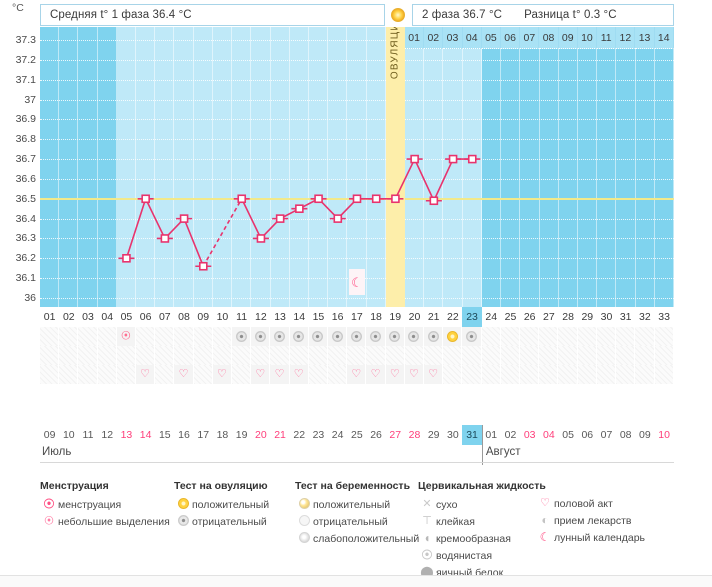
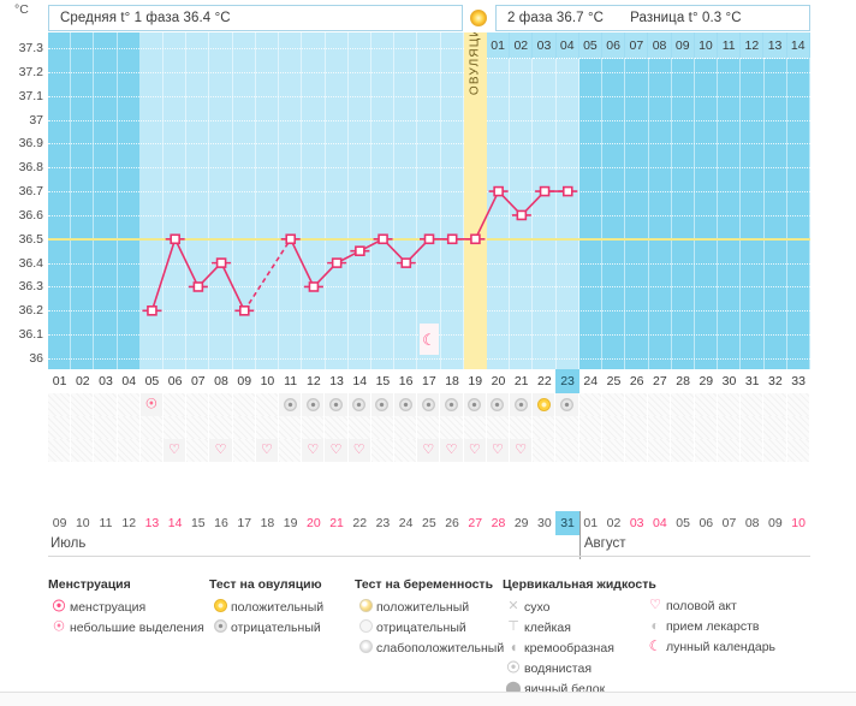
09: 36.16 -> 36.20
21: 36.49 -> 36.60
